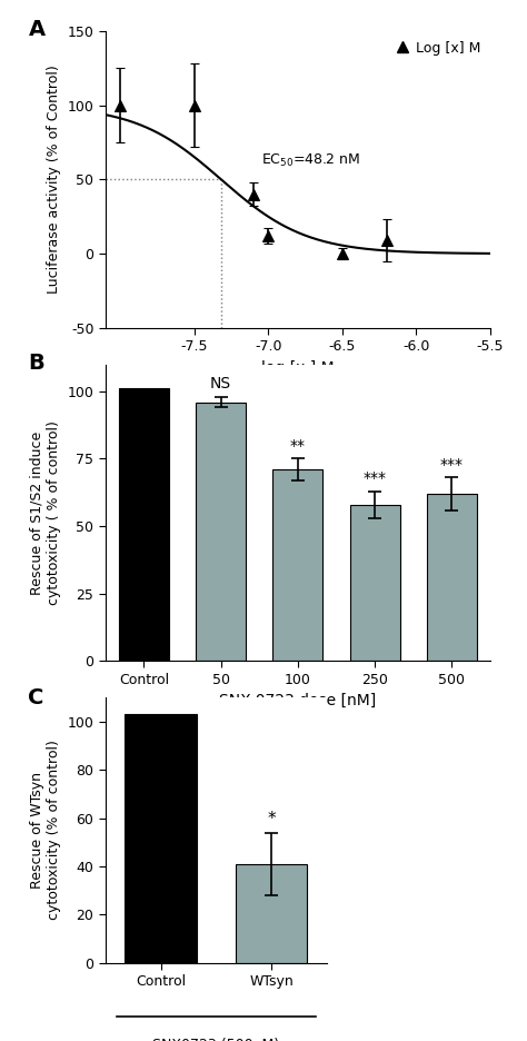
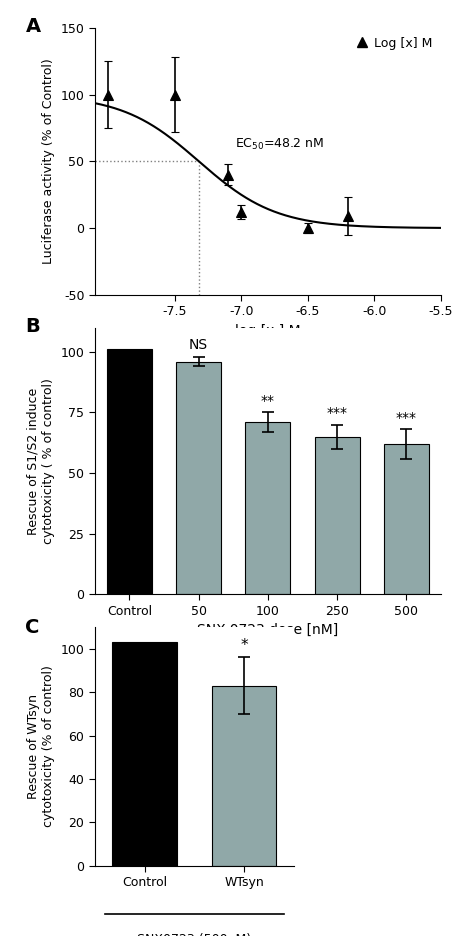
250: 58 -> 65
WTsyn: 41 -> 83
